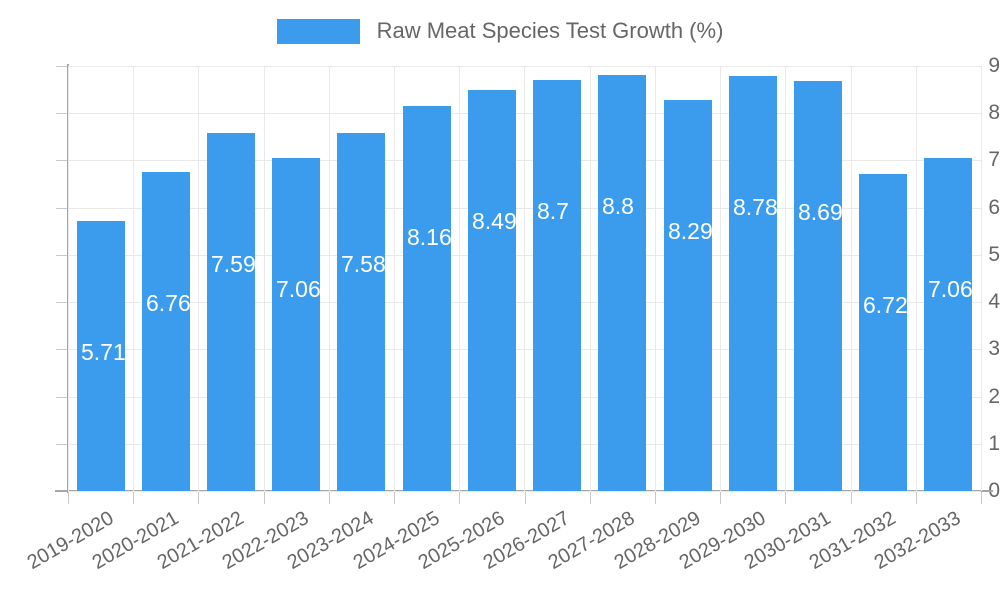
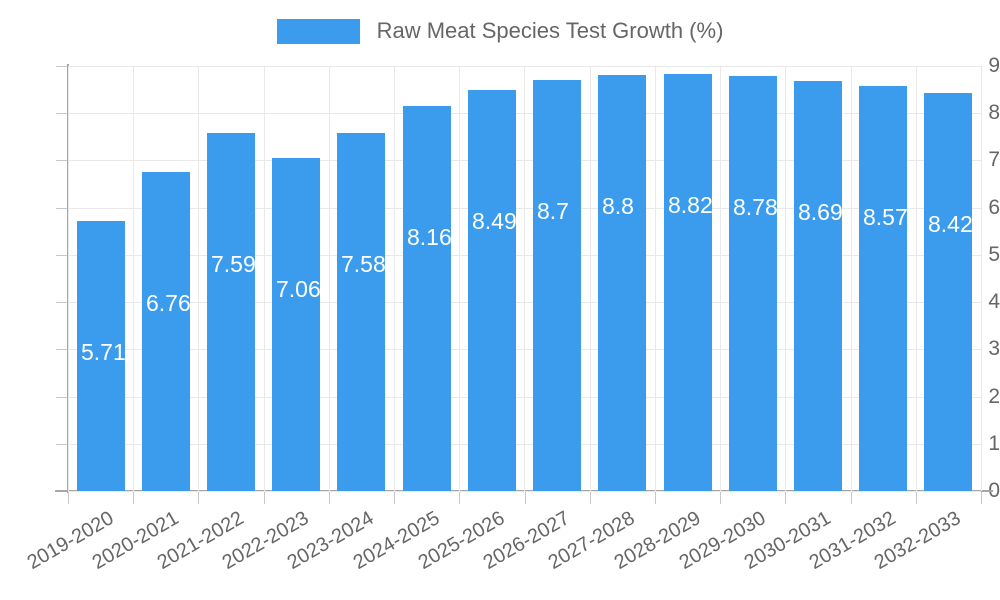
2028-2029: 8.29 -> 8.82
2031-2032: 6.72 -> 8.57
2032-2033: 7.06 -> 8.42
